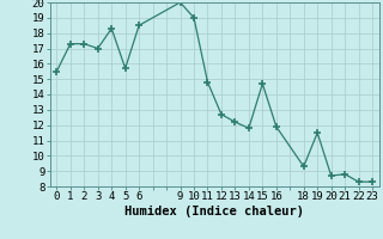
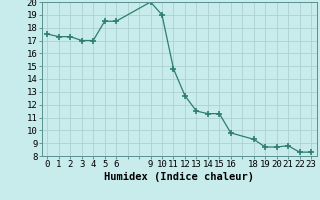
0: 15.5 -> 17.5
4: 18.3 -> 17.0
5: 15.7 -> 18.5
13: 12.2 -> 11.5
14: 11.8 -> 11.3
15: 14.7 -> 11.3
16: 11.9 -> 9.8
19: 11.5 -> 8.7
